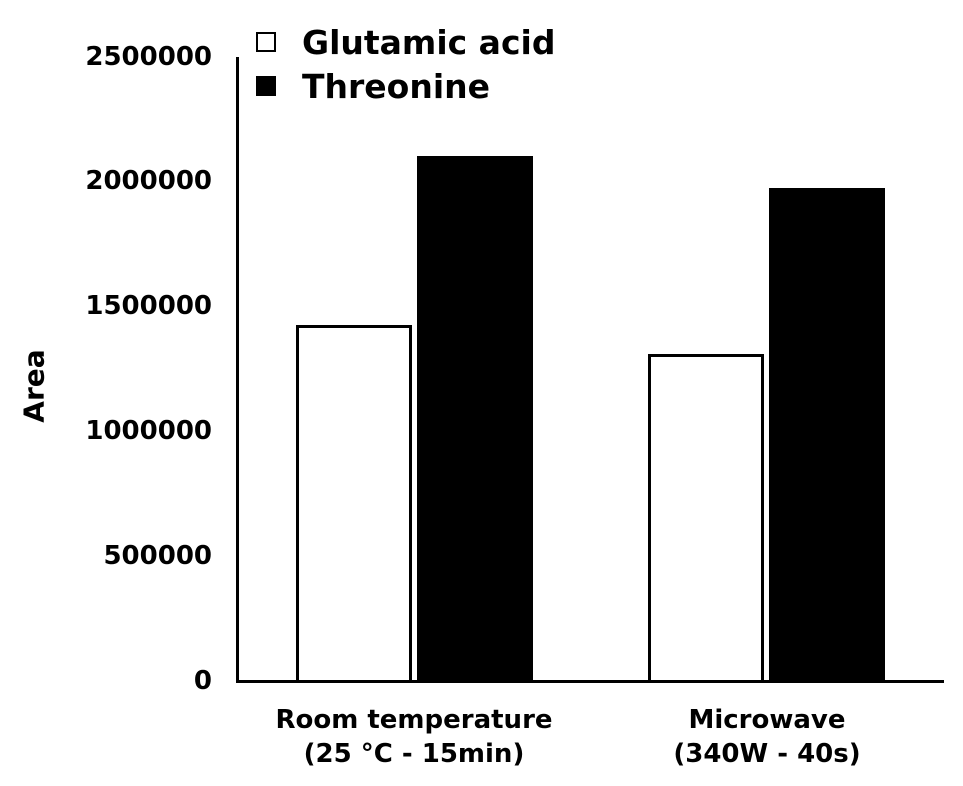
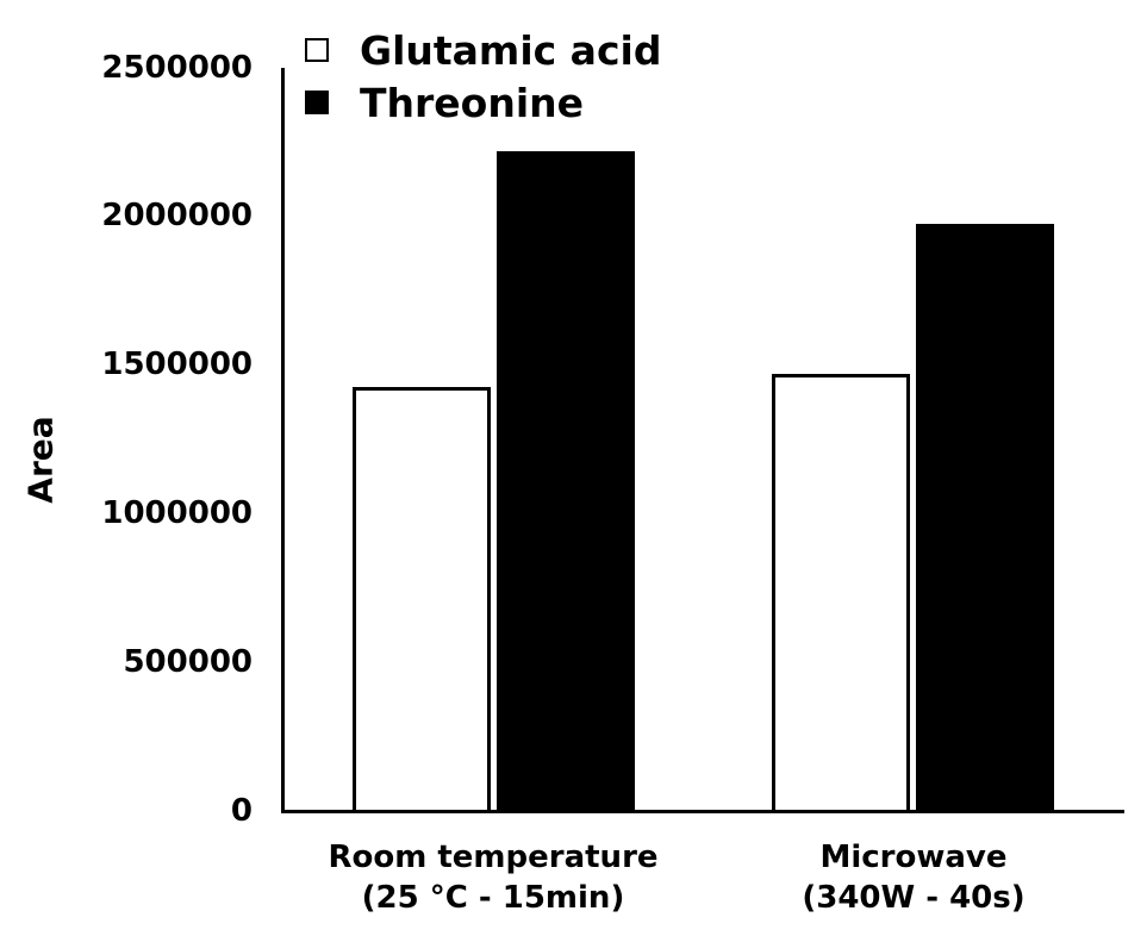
Threonine/Room temperature (25 °C - 15min): 2100000 -> 2220000
Glutamic acid/Microwave (340W - 40s): 1310000 -> 1470000
